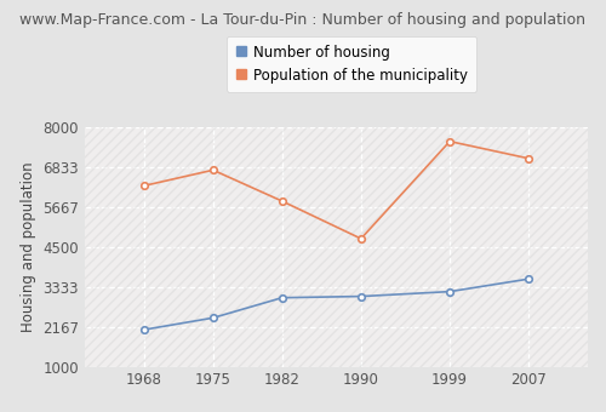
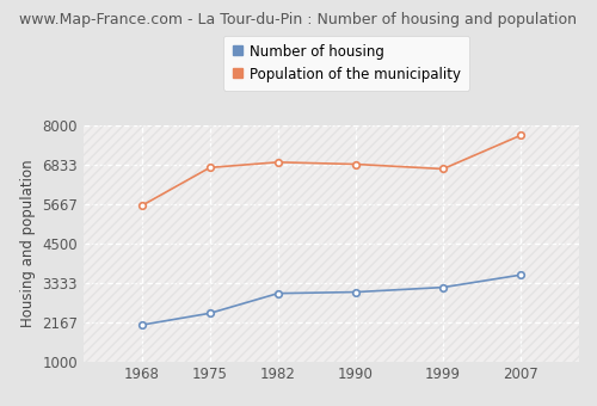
Population of the municipality/1968: 6300 -> 5630
Population of the municipality/1982: 5850 -> 6920
Population of the municipality/1990: 4750 -> 6860
Population of the municipality/1999: 7600 -> 6720
Population of the municipality/2007: 7100 -> 7720
